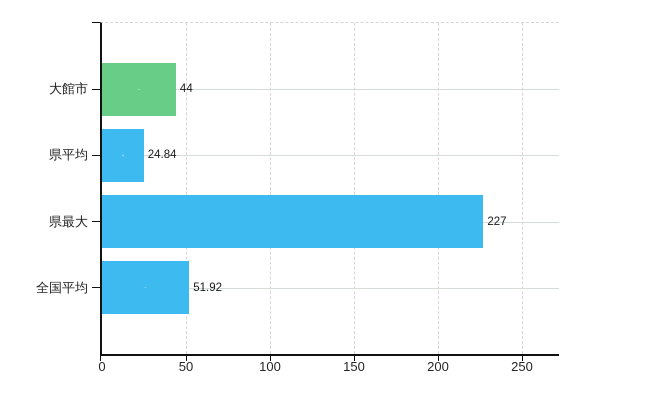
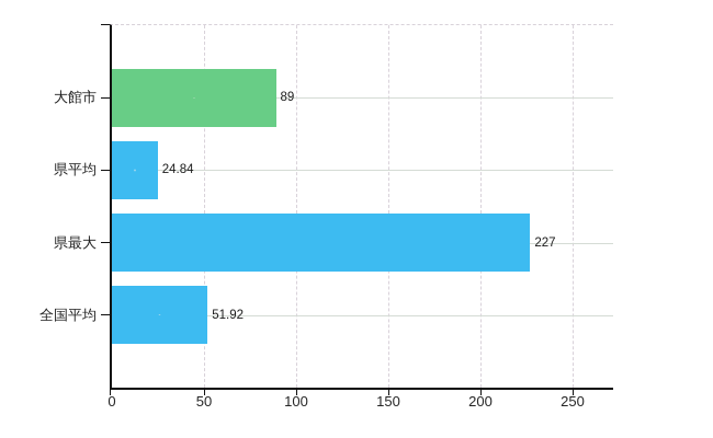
大館市: 44 -> 89
